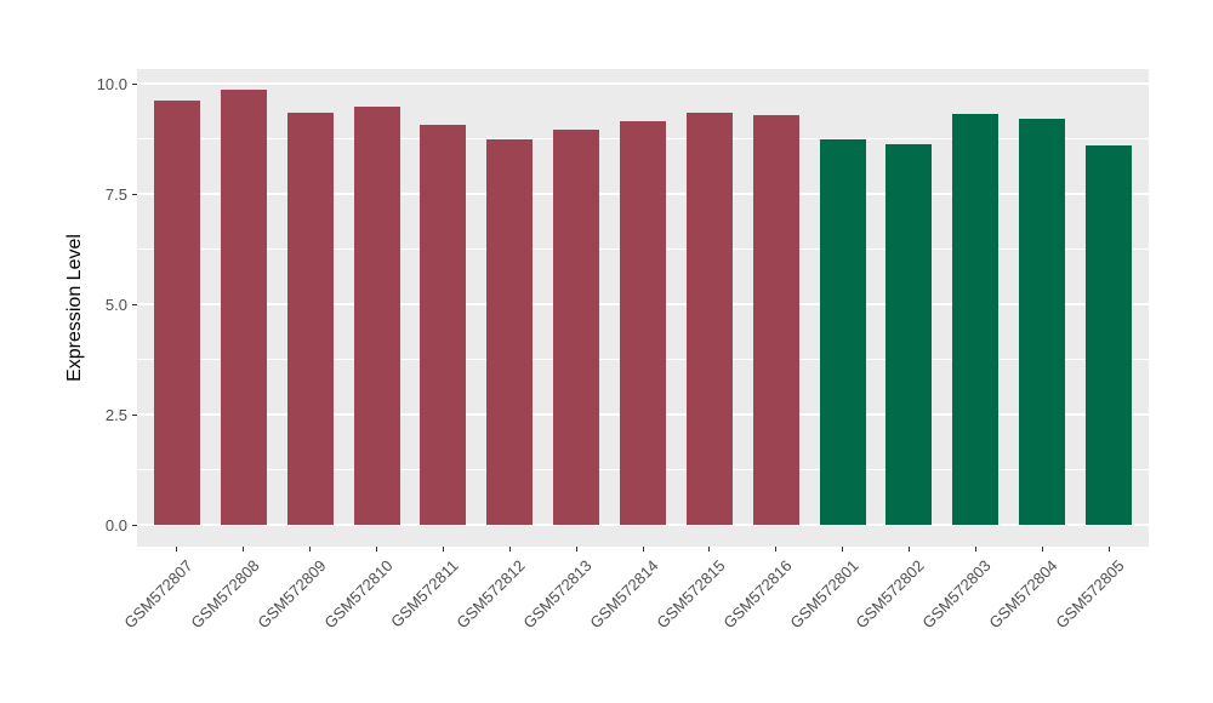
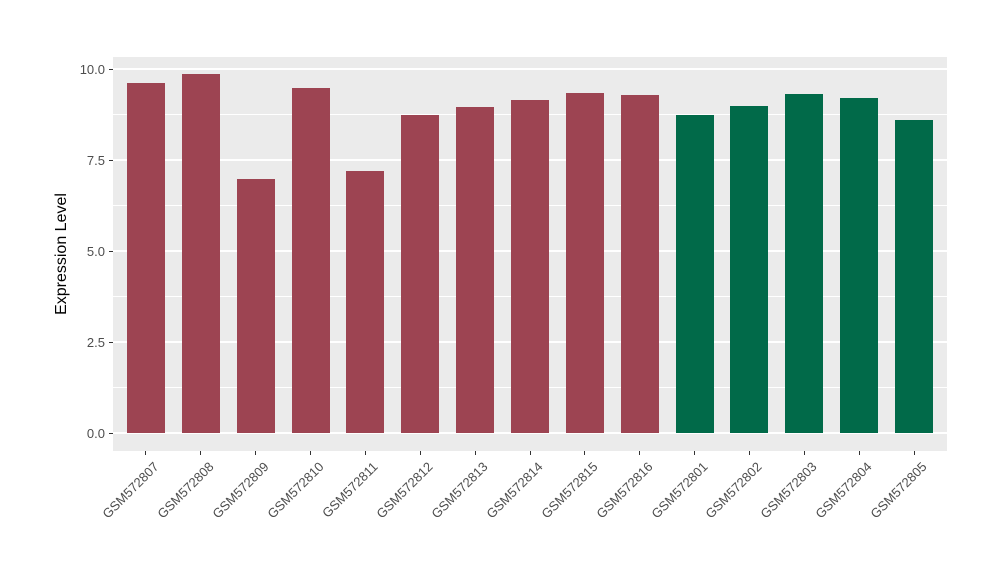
GSM572809: 9.3 -> 7.0
GSM572811: 9.1 -> 7.2
GSM572802: 8.6 -> 9.0
